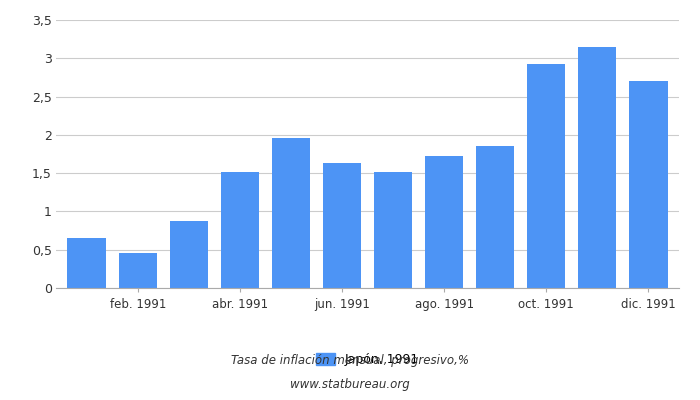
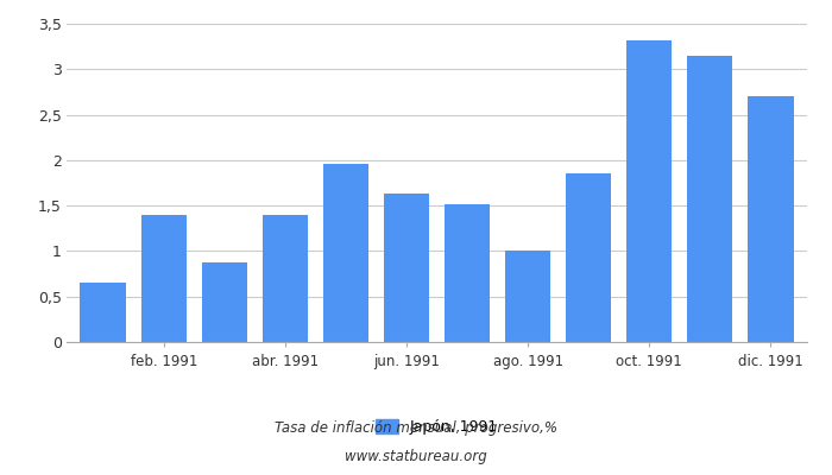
feb. 1991: 0,46 -> 1,40
abr. 1991: 1,52 -> 1,40
ago. 1991: 1,72 -> 1,00
oct. 1991: 2,93 -> 3,32
